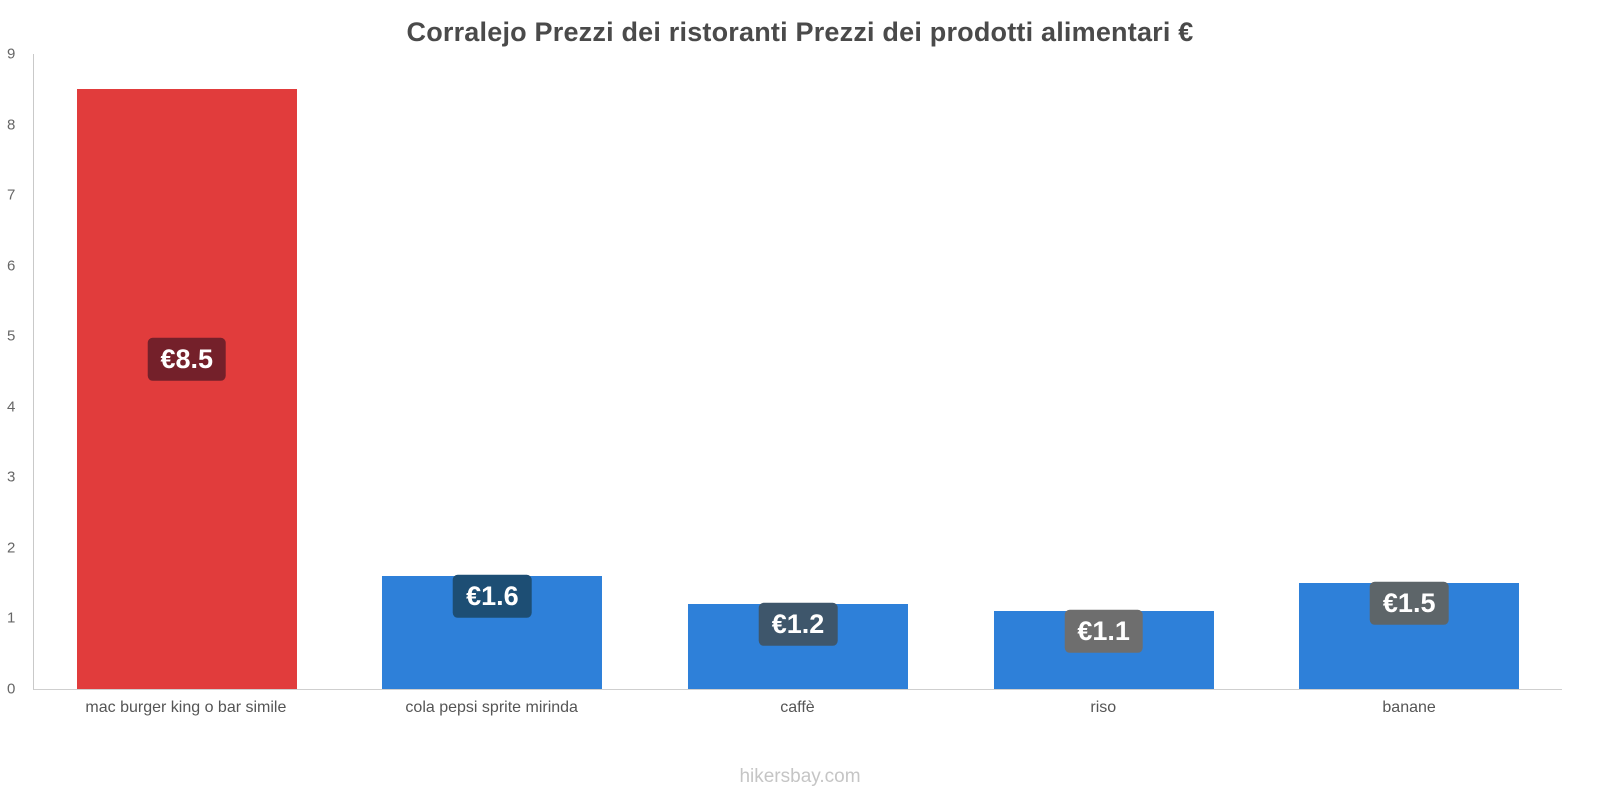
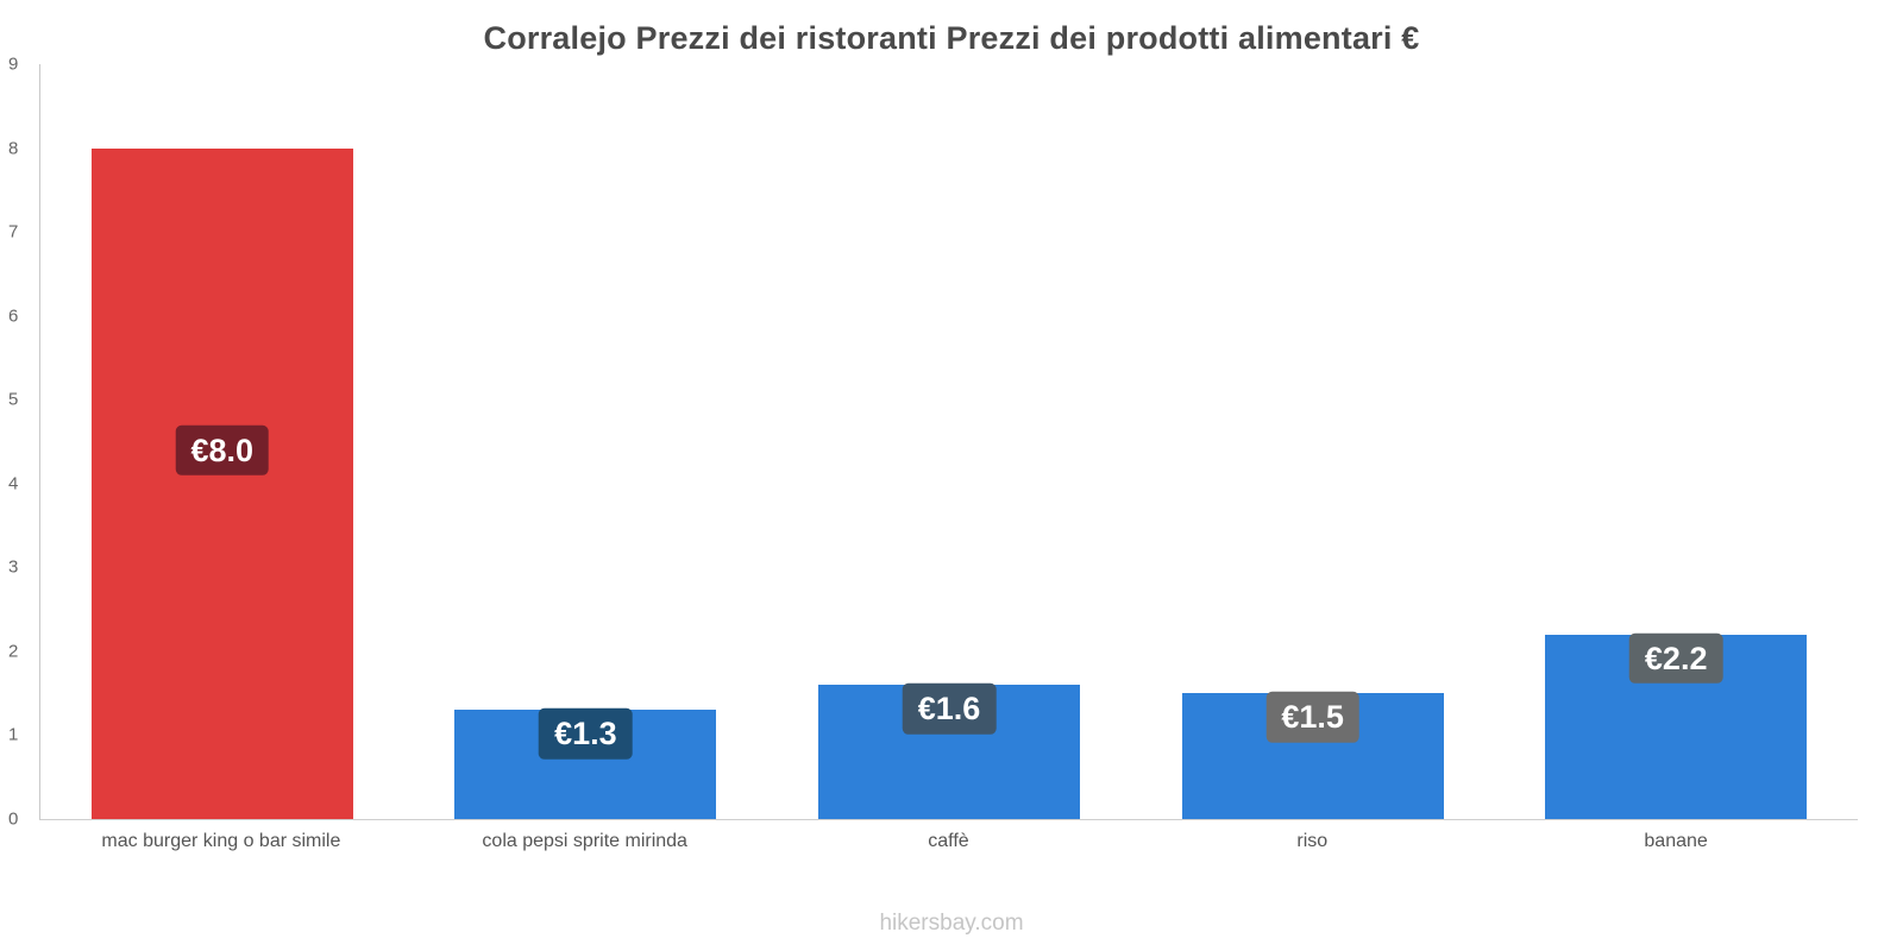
mac burger king o bar simile: €8.5 -> €8.0
cola pepsi sprite mirinda: €1.6 -> €1.3
caffè: €1.2 -> €1.6
riso: €1.1 -> €1.5
banane: €1.5 -> €2.2
